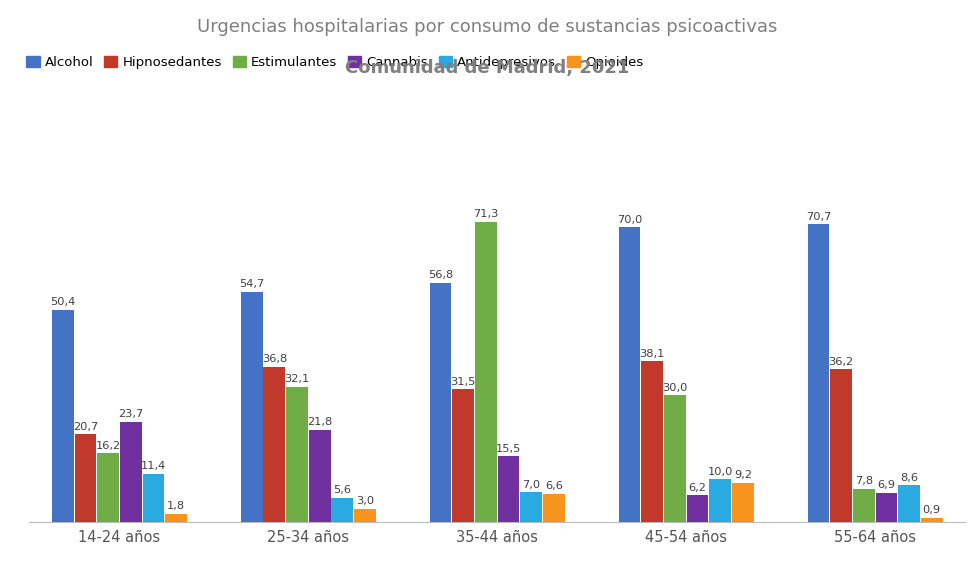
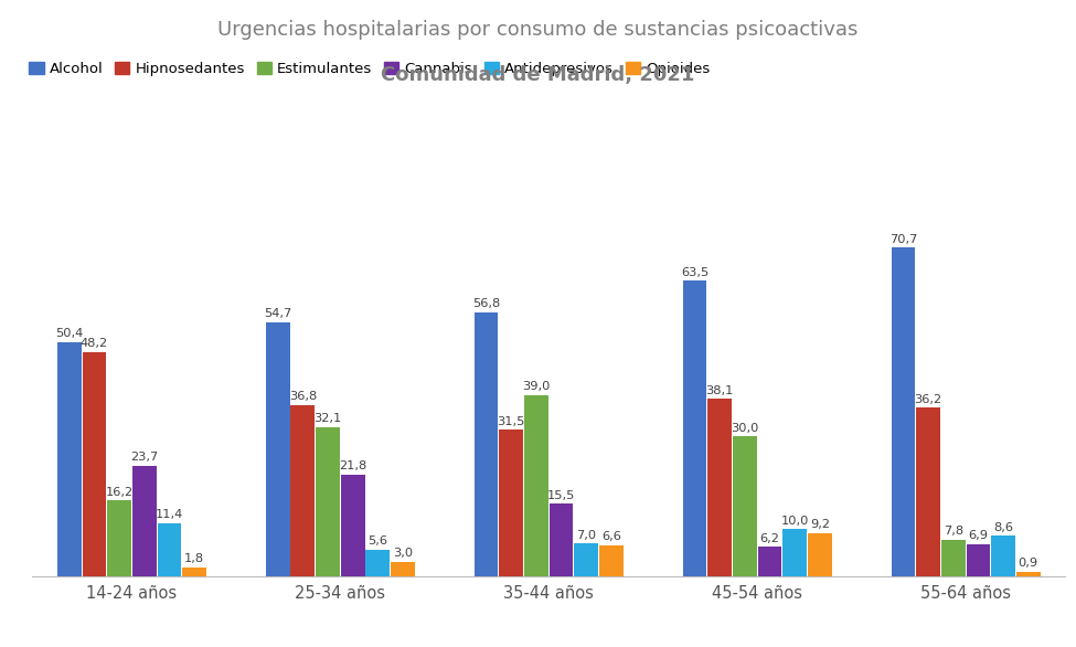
Hipnosedantes/14-24 años: 20,7 -> 48,2
Estimulantes/35-44 años: 71,3 -> 39,0
Alcohol/45-54 años: 70,0 -> 63,5
